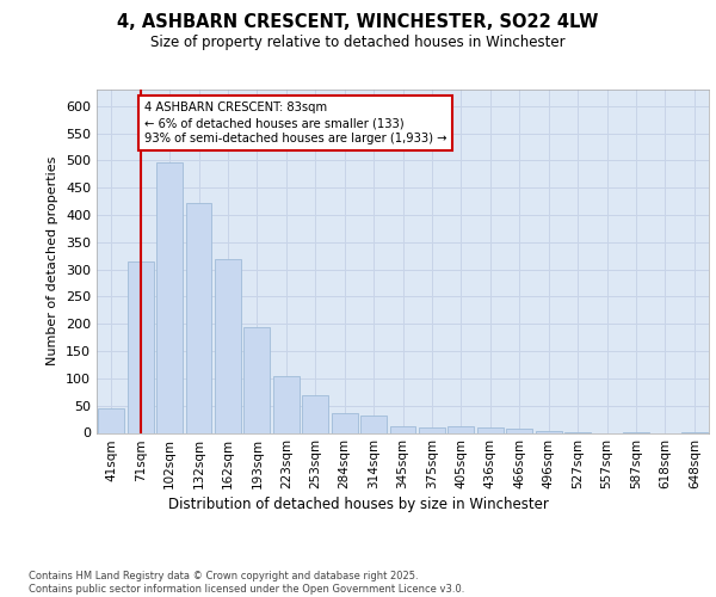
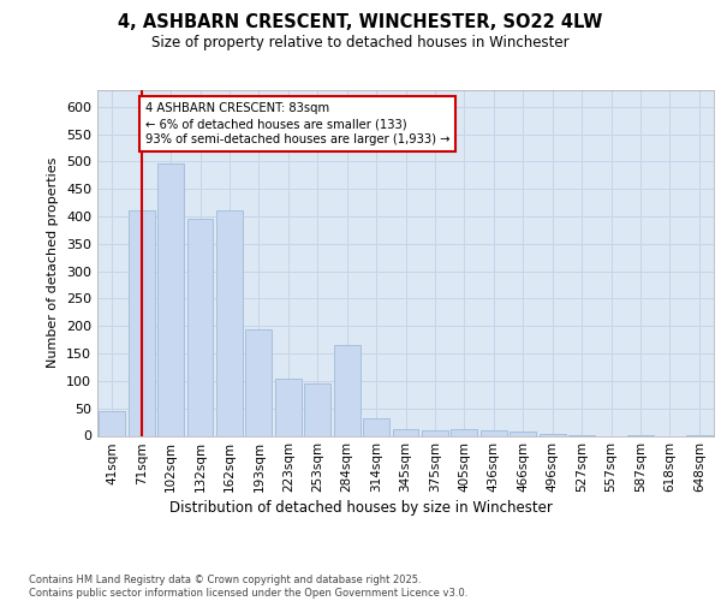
71sqm: 314 -> 410
132sqm: 421 -> 395
162sqm: 318 -> 410
253sqm: 70 -> 95
284sqm: 37 -> 165
